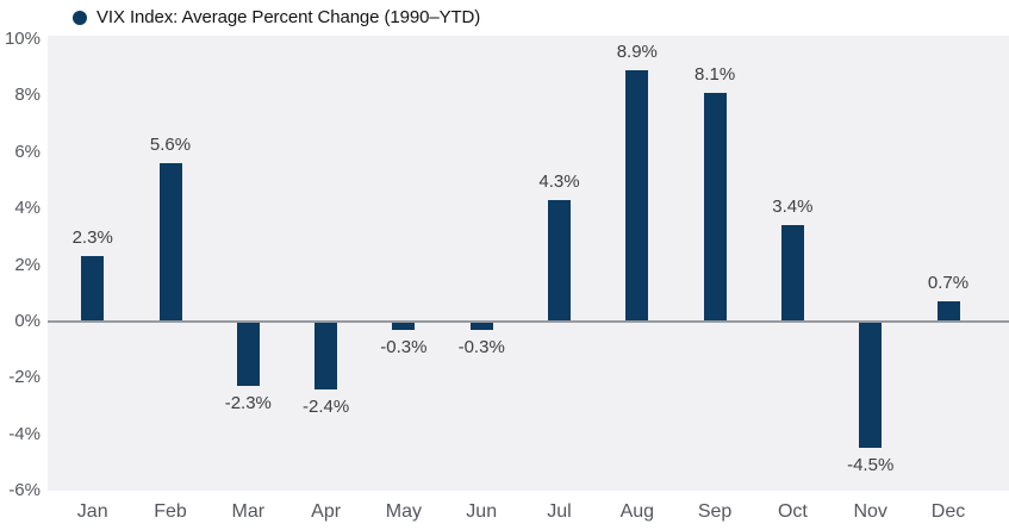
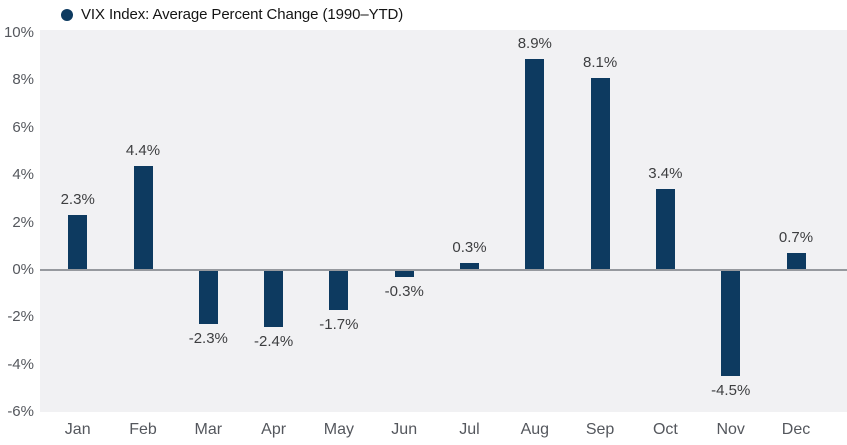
Feb: 5.6% -> 4.4%
May: -0.3% -> -1.7%
Jul: 4.3% -> 0.3%
